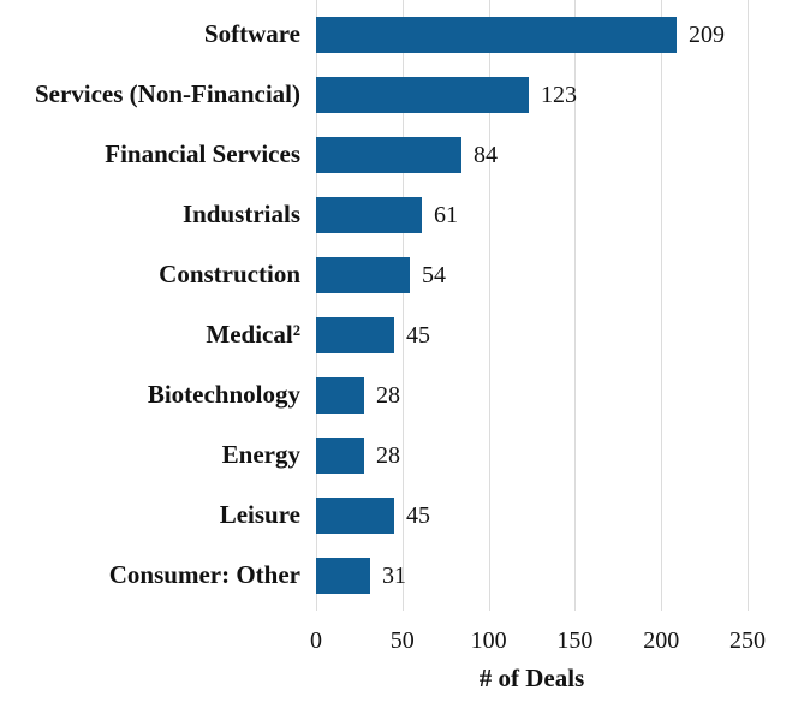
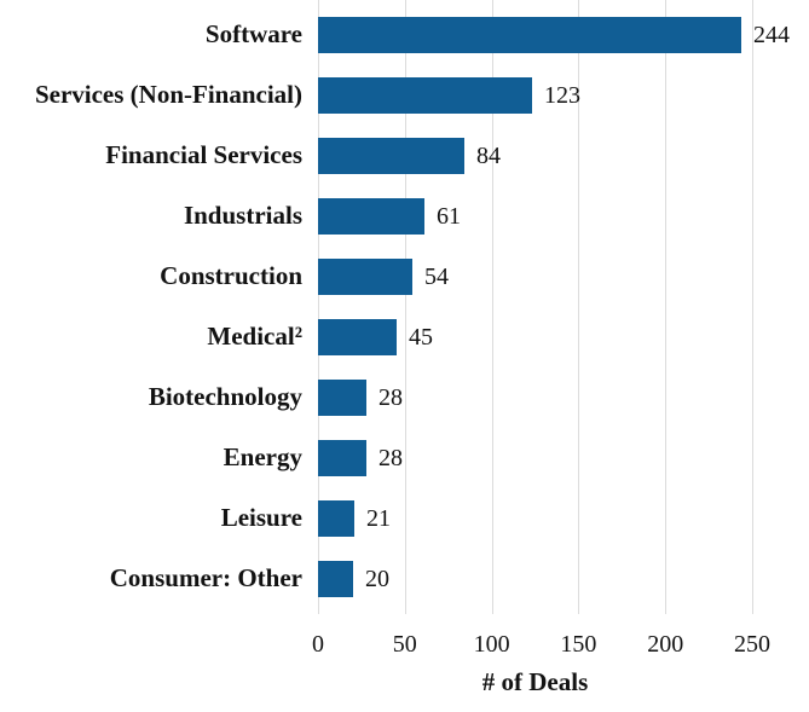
Software: 209 -> 244
Leisure: 45 -> 21
Consumer: Other: 31 -> 20
